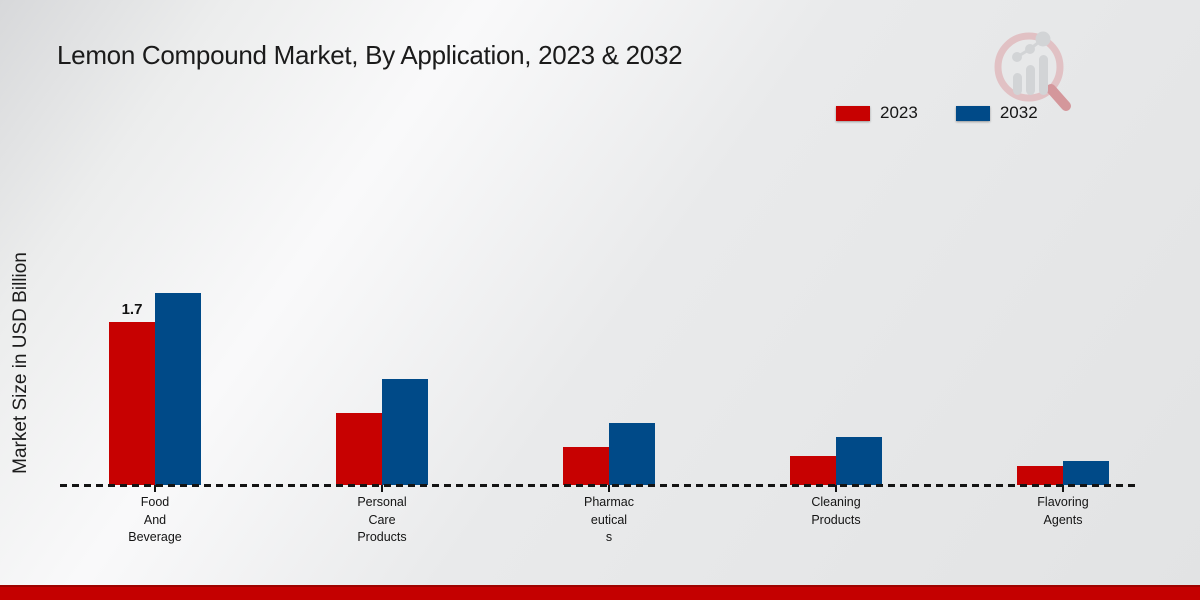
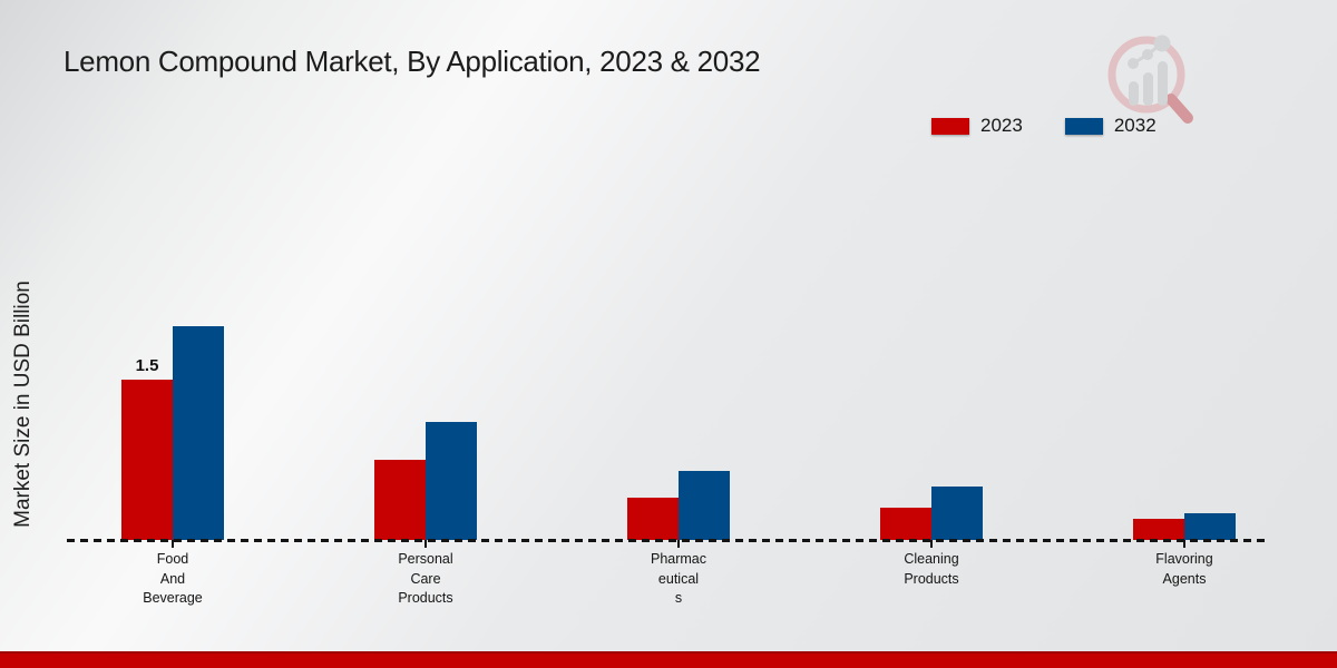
2023/Food And Beverage: 1.7 -> 1.5
